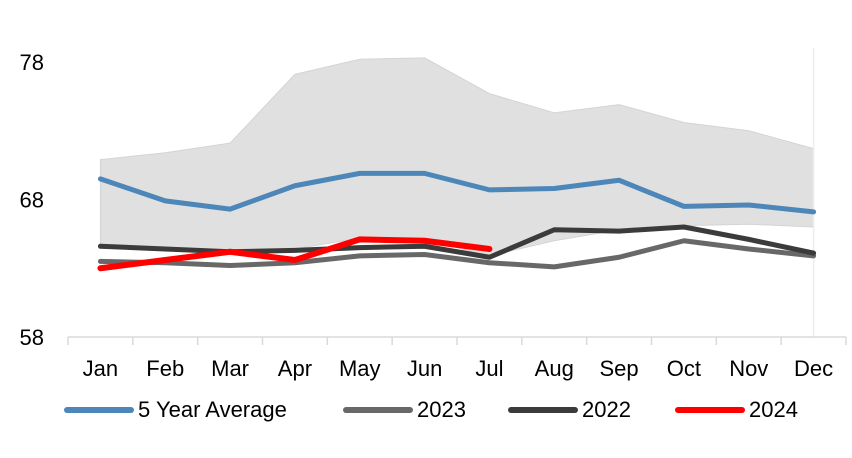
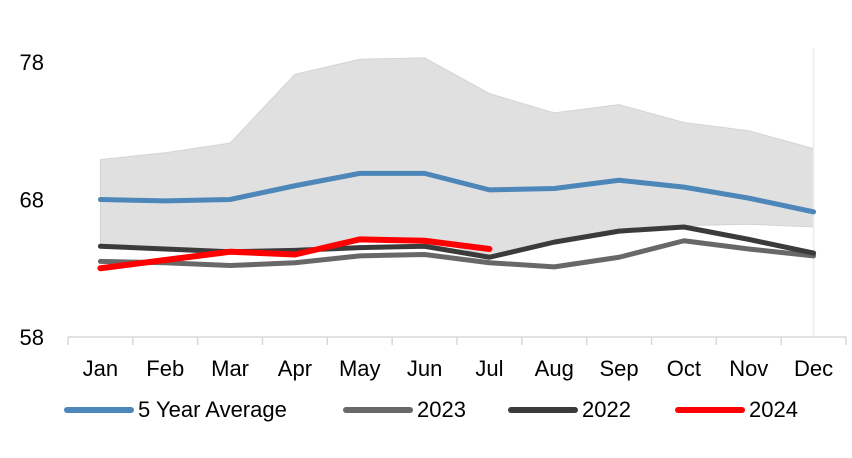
5 Year Average/Jan: 69.5 -> 68.0
5 Year Average/Mar: 67.3 -> 68.0
2024/Apr: 63.6 -> 64.0
2022/Aug: 65.8 -> 64.9
5 Year Average/Oct: 67.5 -> 68.9
5 Year Average/Nov: 67.6 -> 68.1
